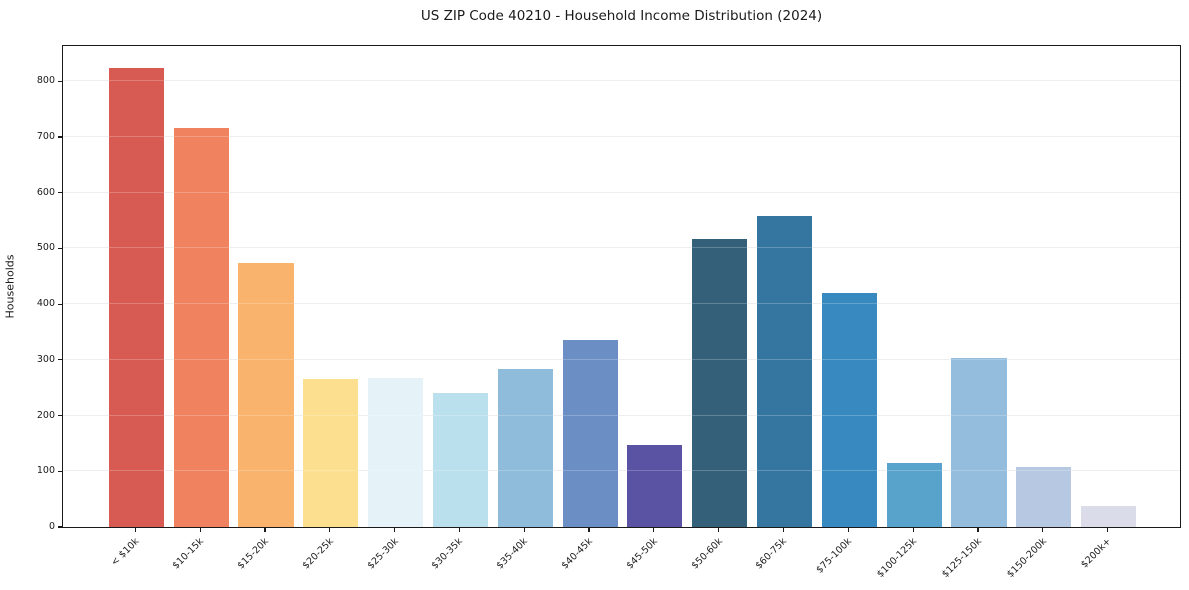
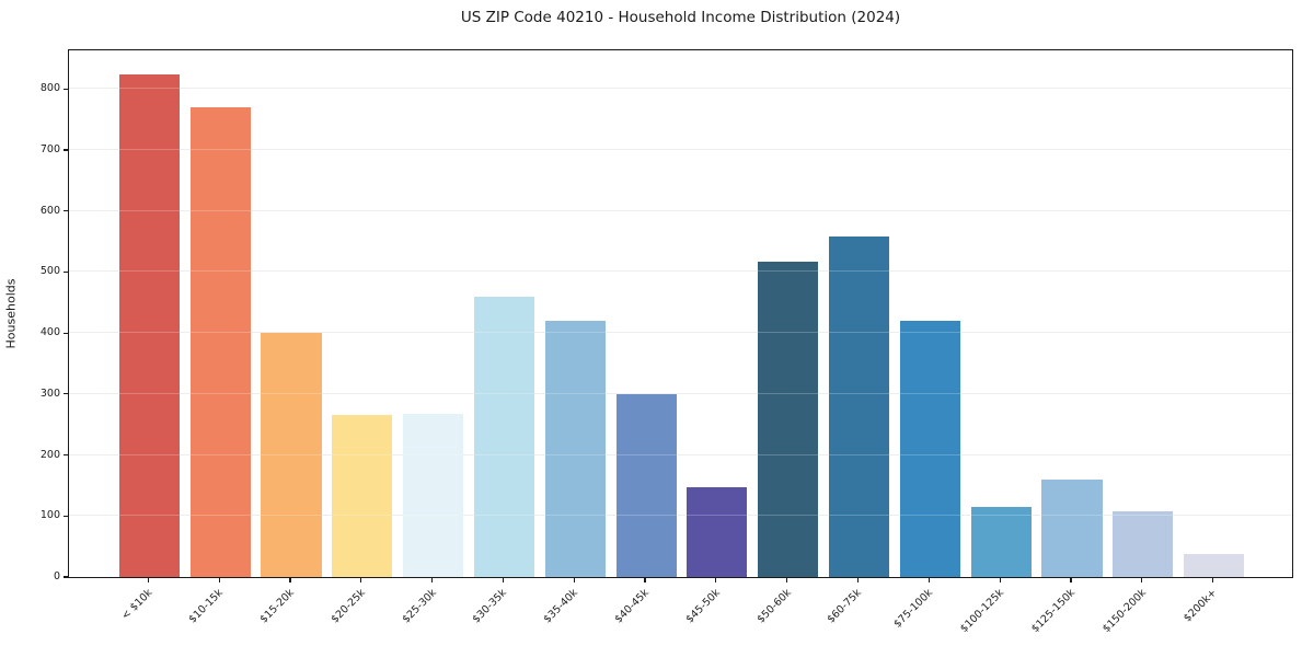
$10-15k: 720 -> 770
$15-20k: 470 -> 400
$30-35k: 240 -> 460
$35-40k: 280 -> 420
$40-45k: 340 -> 300
$125-150k: 300 -> 160
